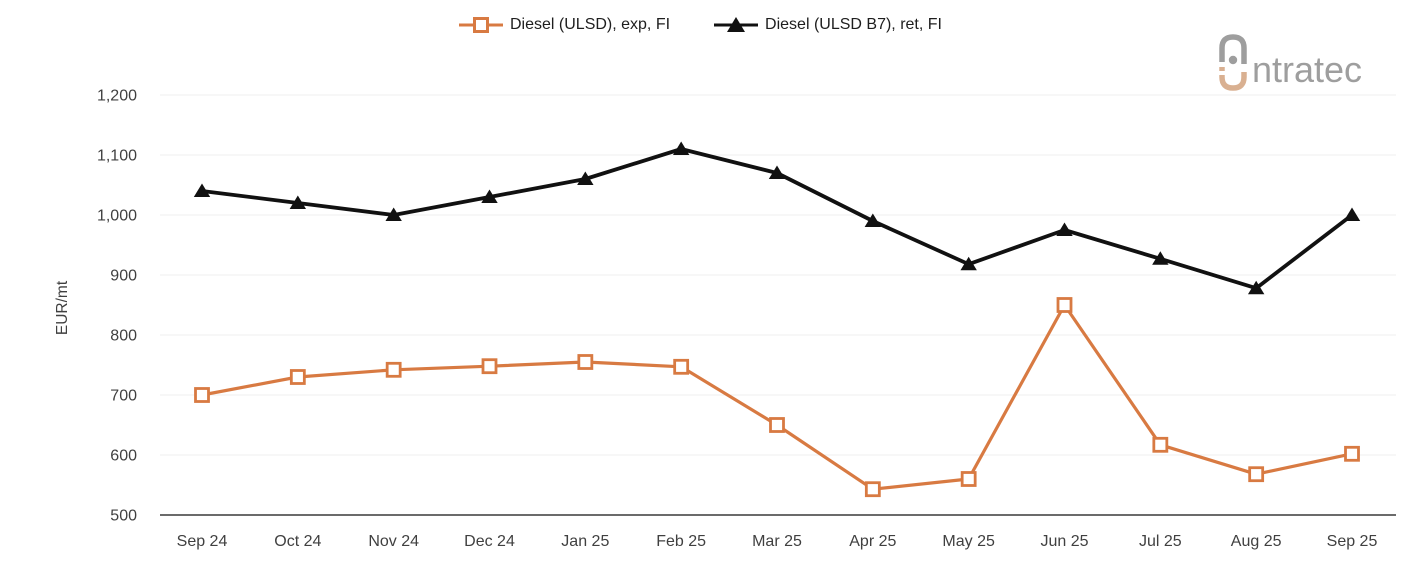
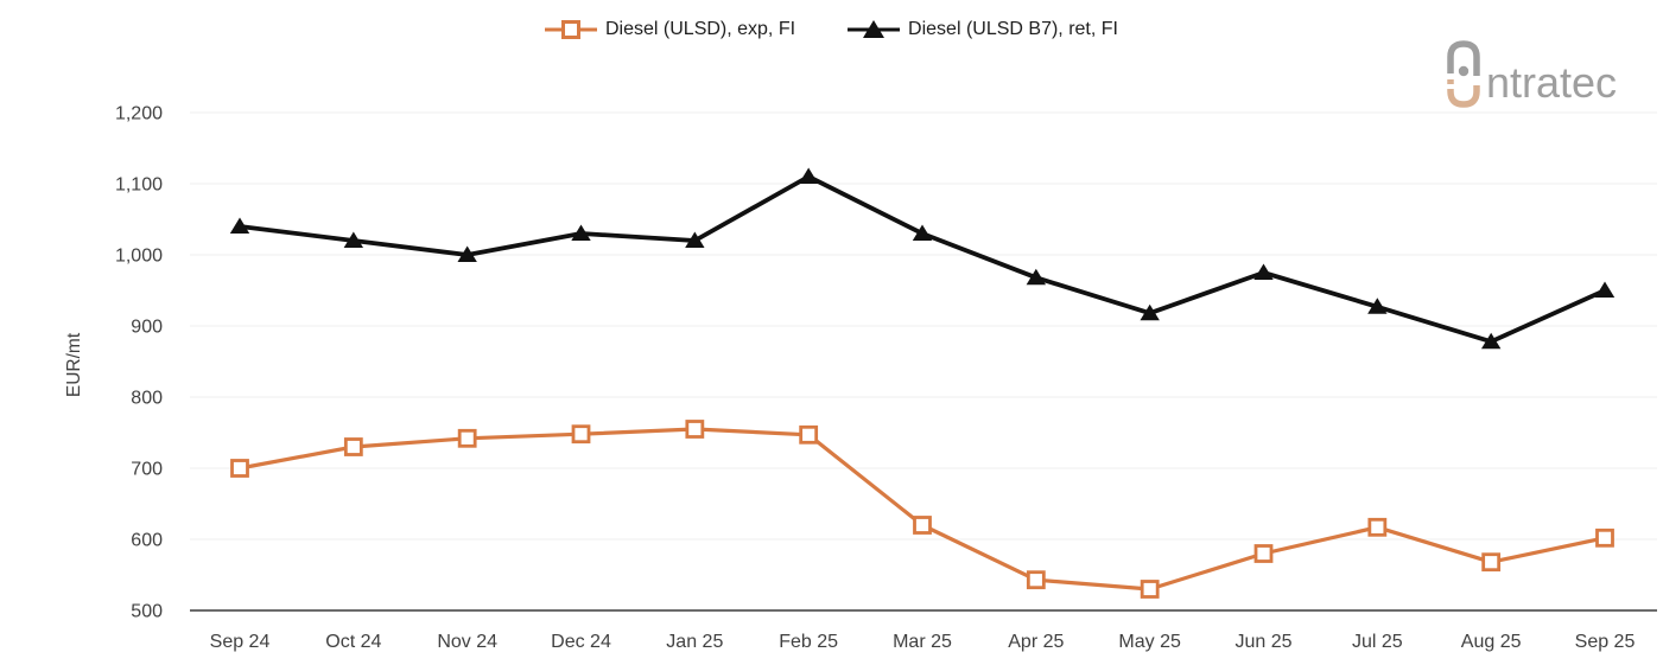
Diesel (ULSD B7), ret, FI/Jan 25: 1060 -> 1020
Diesel (ULSD), exp, FI/Mar 25: 650 -> 620
Diesel (ULSD B7), ret, FI/Mar 25: 1070 -> 1030
Diesel (ULSD B7), ret, FI/Apr 25: 990 -> 970
Diesel (ULSD), exp, FI/May 25: 560 -> 530
Diesel (ULSD), exp, FI/Jun 25: 850 -> 580
Diesel (ULSD B7), ret, FI/Sep 25: 1000 -> 950
